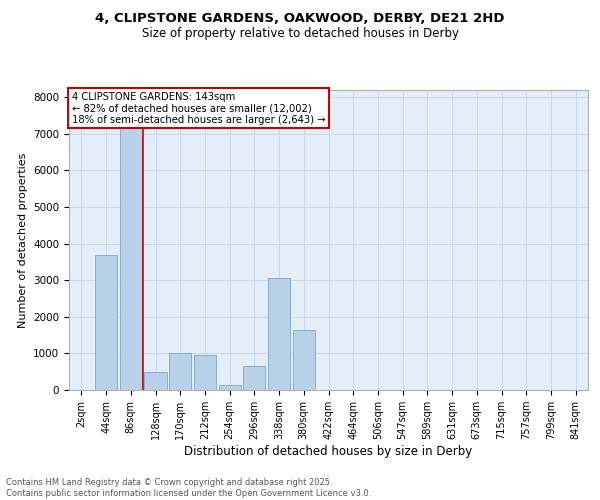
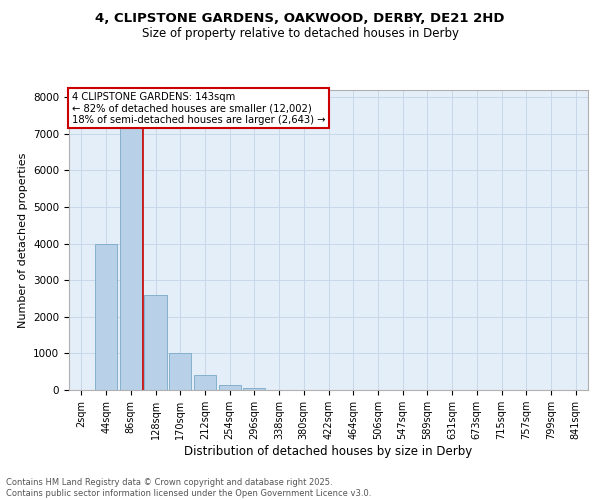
44sqm: 3700 -> 4000
128sqm: 500 -> 2600
212sqm: 950 -> 400
296sqm: 650 -> 50
338sqm: 3050 -> 0
380sqm: 1650 -> 0
